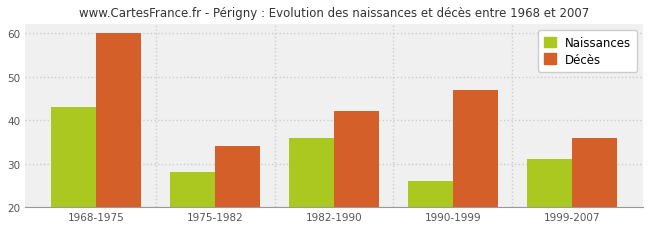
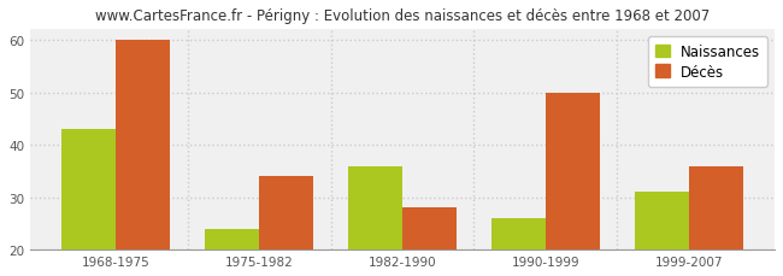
Naissances/1975-1982: 28 -> 24
Décès/1982-1990: 42 -> 28
Décès/1990-1999: 47 -> 50
